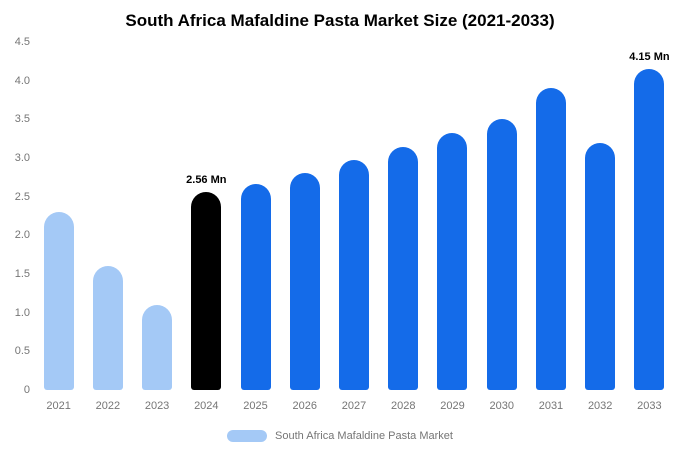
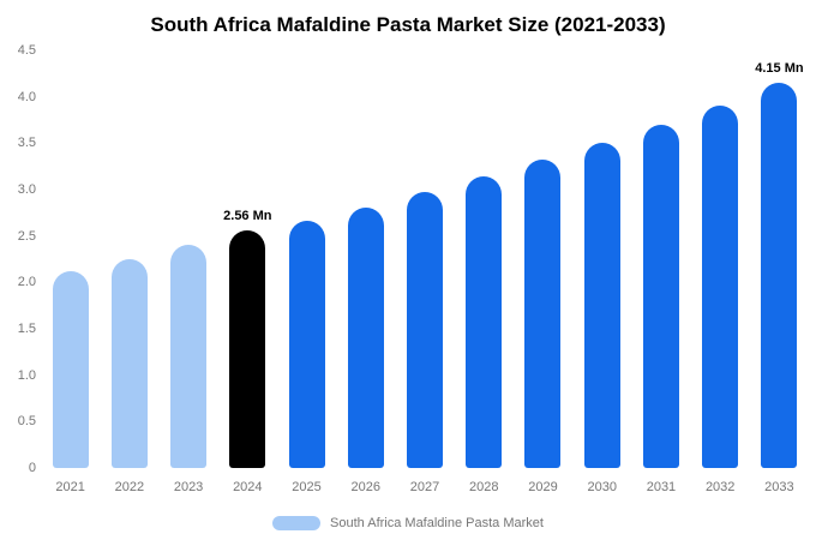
2021: 2.3 -> 2.1
2022: 1.6 -> 2.2
2023: 1.1 -> 2.4
2031: 3.9 -> 3.7
2032: 3.2 -> 3.9
